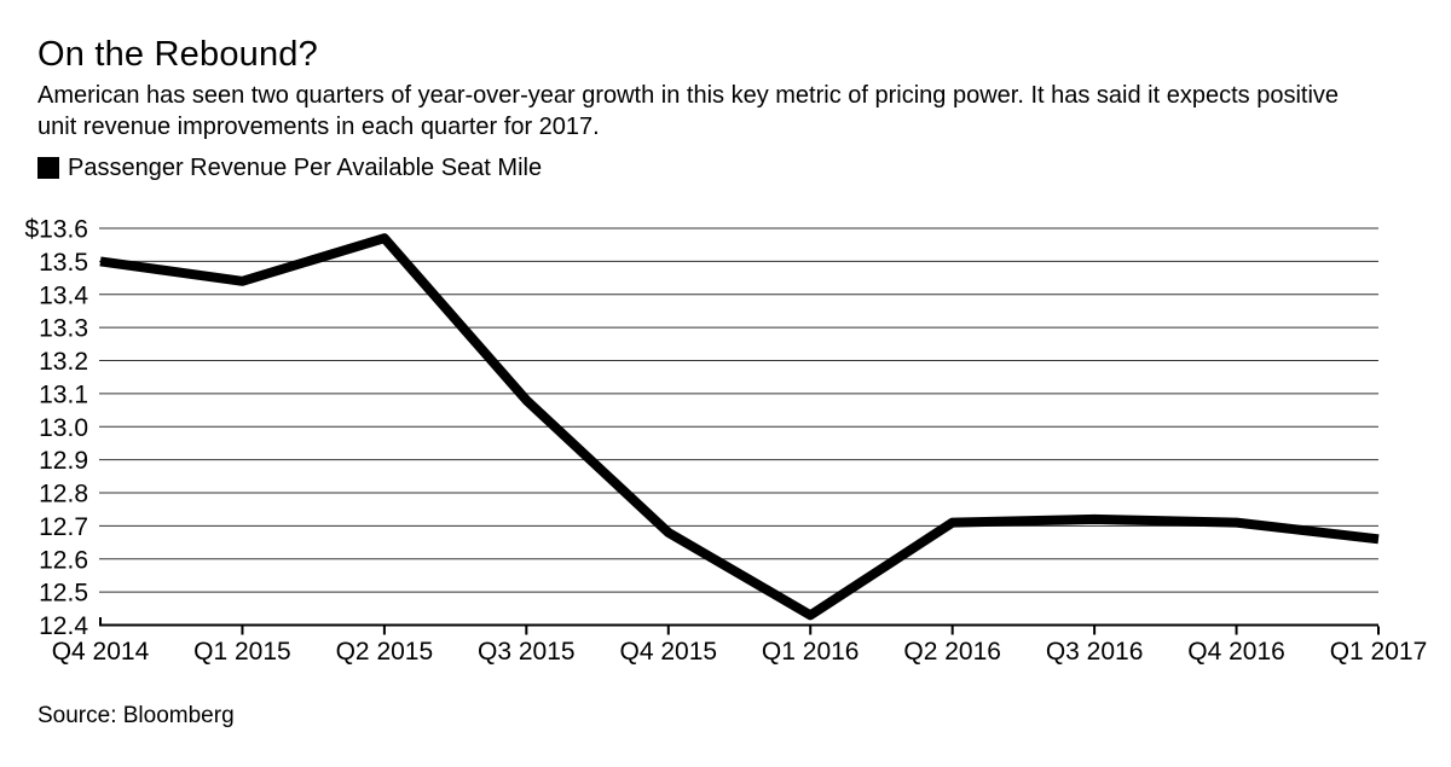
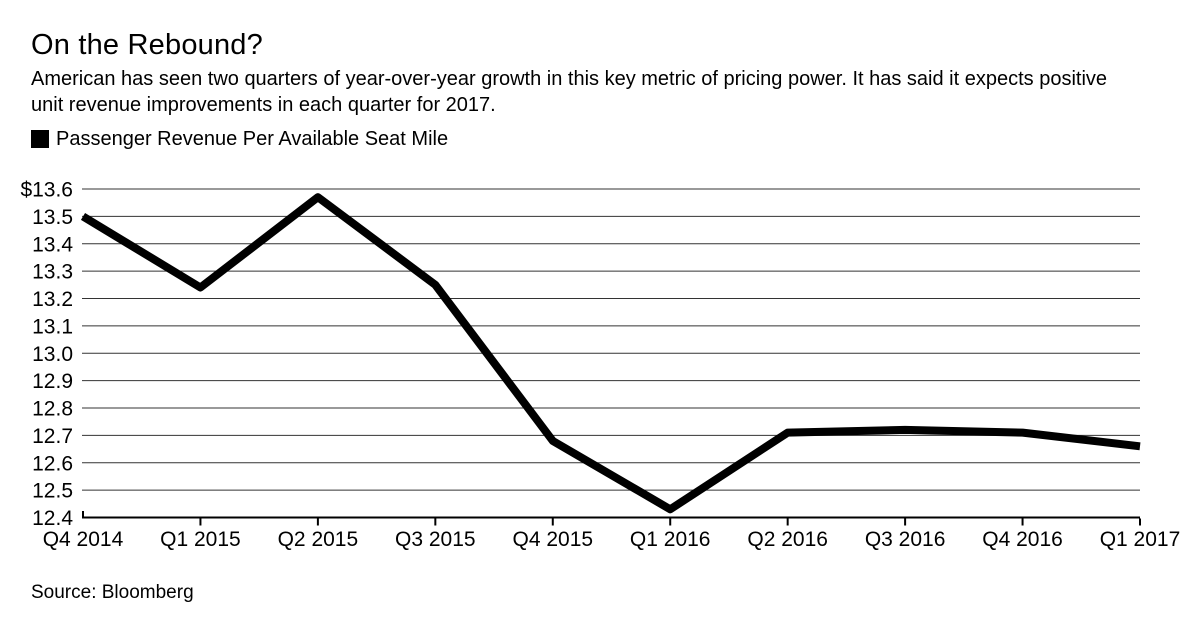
Q1 2015: $13.44 -> $13.24
Q3 2015: $13.08 -> $13.25
